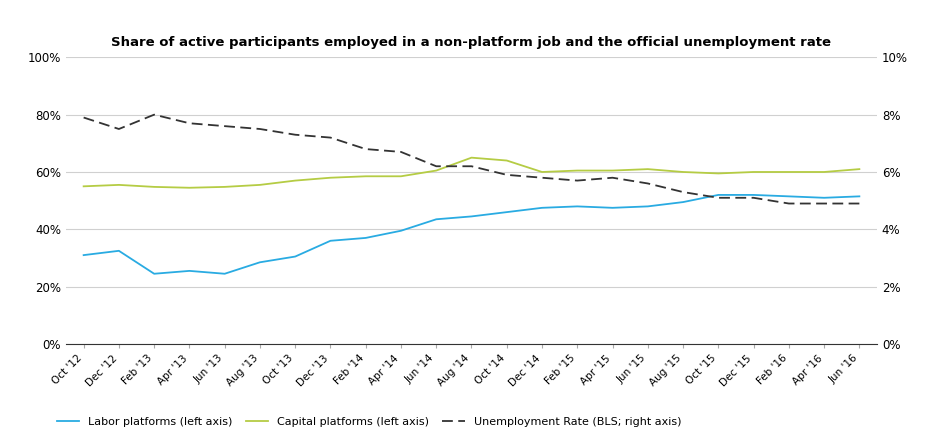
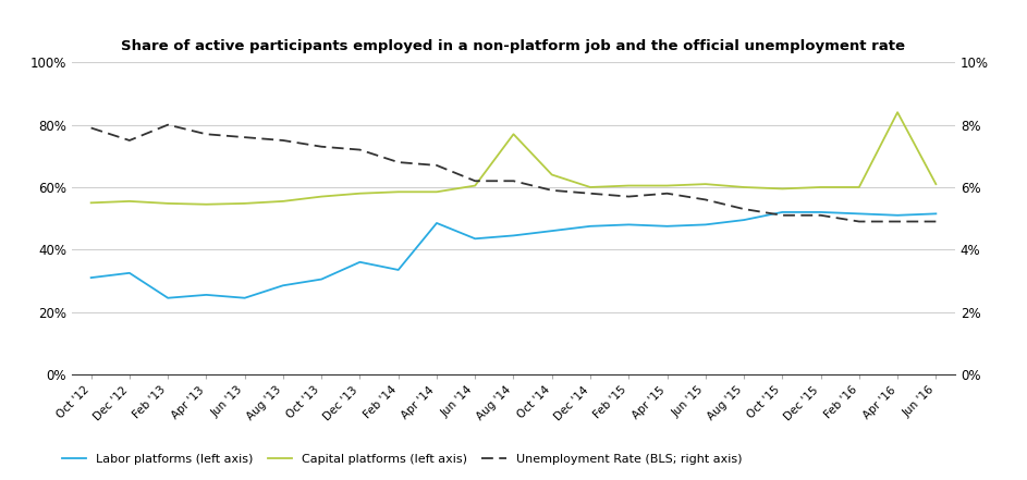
Labor platforms (left axis)/Feb '14: 37.0% -> 33.5%
Labor platforms (left axis)/Apr '14: 39.5% -> 48.5%
Capital platforms (left axis)/Aug '14: 65.0% -> 77.0%
Capital platforms (left axis)/Apr '16: 60.0% -> 84.0%
